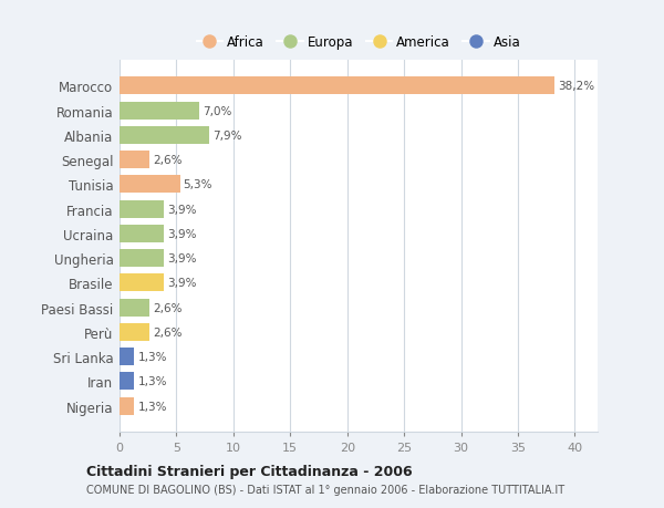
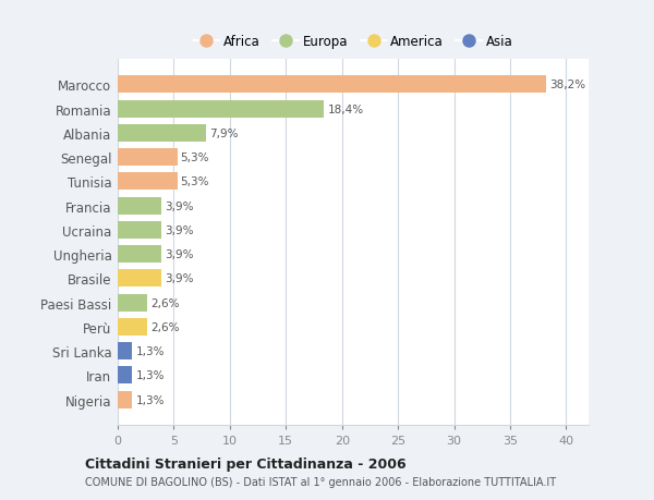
Romania: 7,0% -> 18,4%
Senegal: 2,6% -> 5,3%
